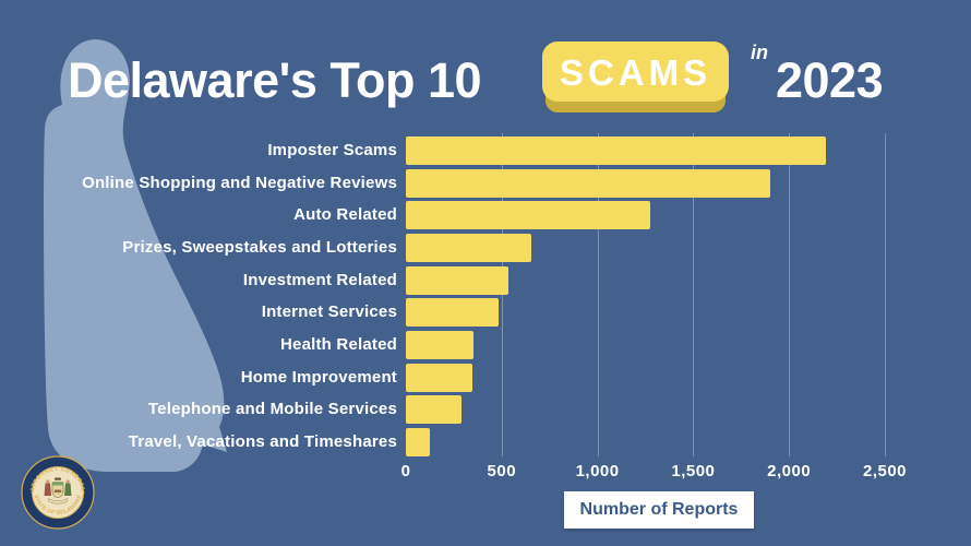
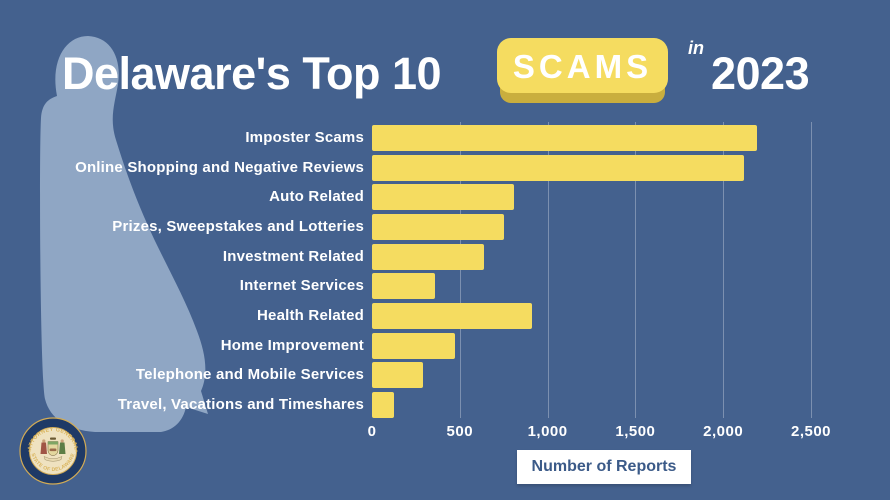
Online Shopping and Negative Reviews: 1900 -> 2120
Auto Related: 1280 -> 810
Prizes, Sweepstakes and Lotteries: 660 -> 750
Investment Related: 540 -> 640
Internet Services: 480 -> 360
Health Related: 360 -> 910
Home Improvement: 340 -> 470
